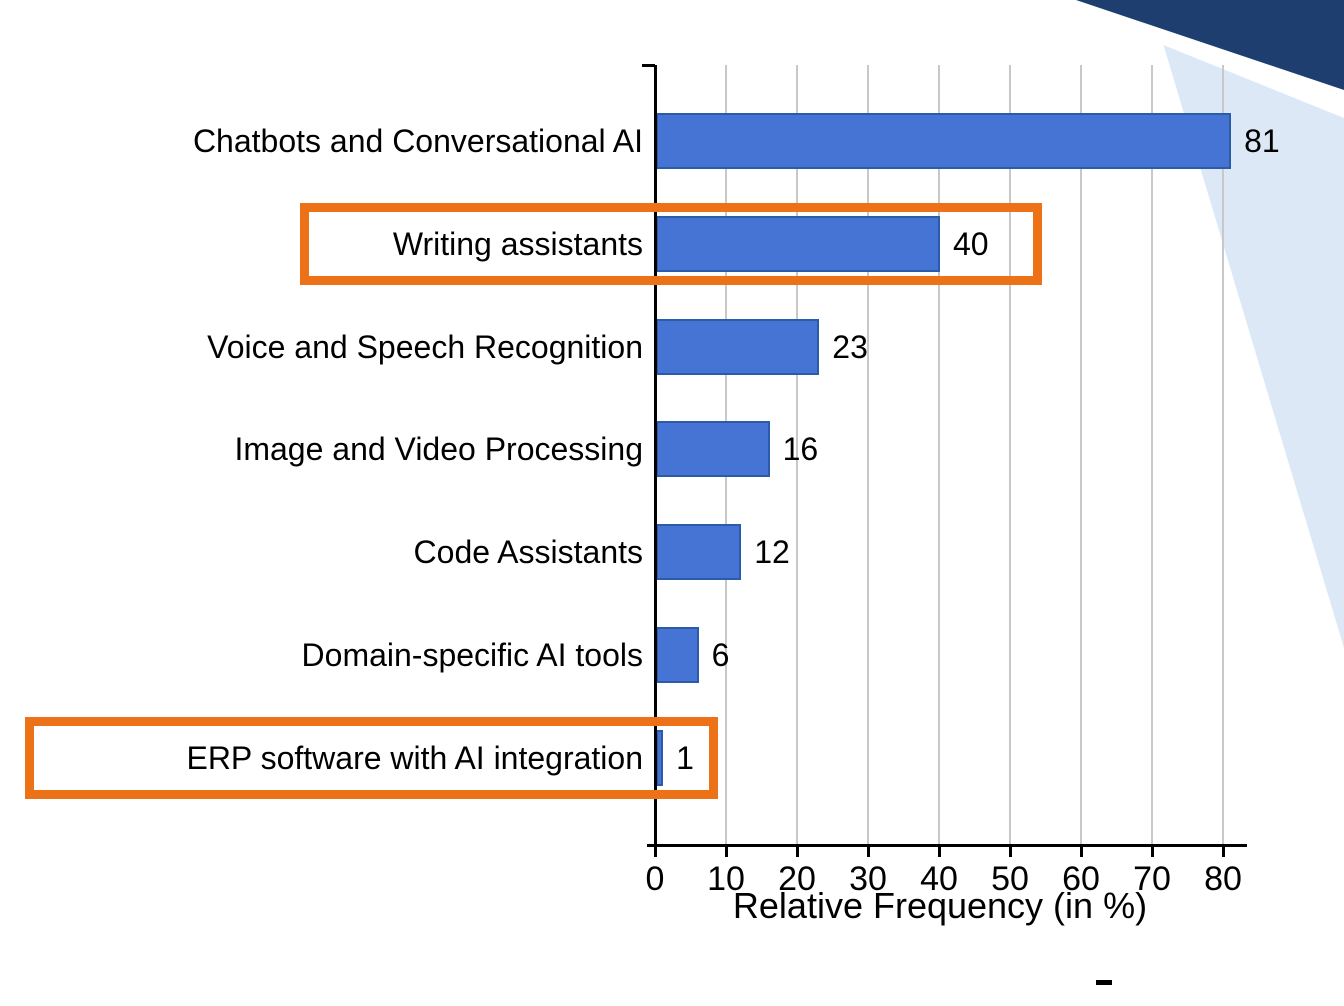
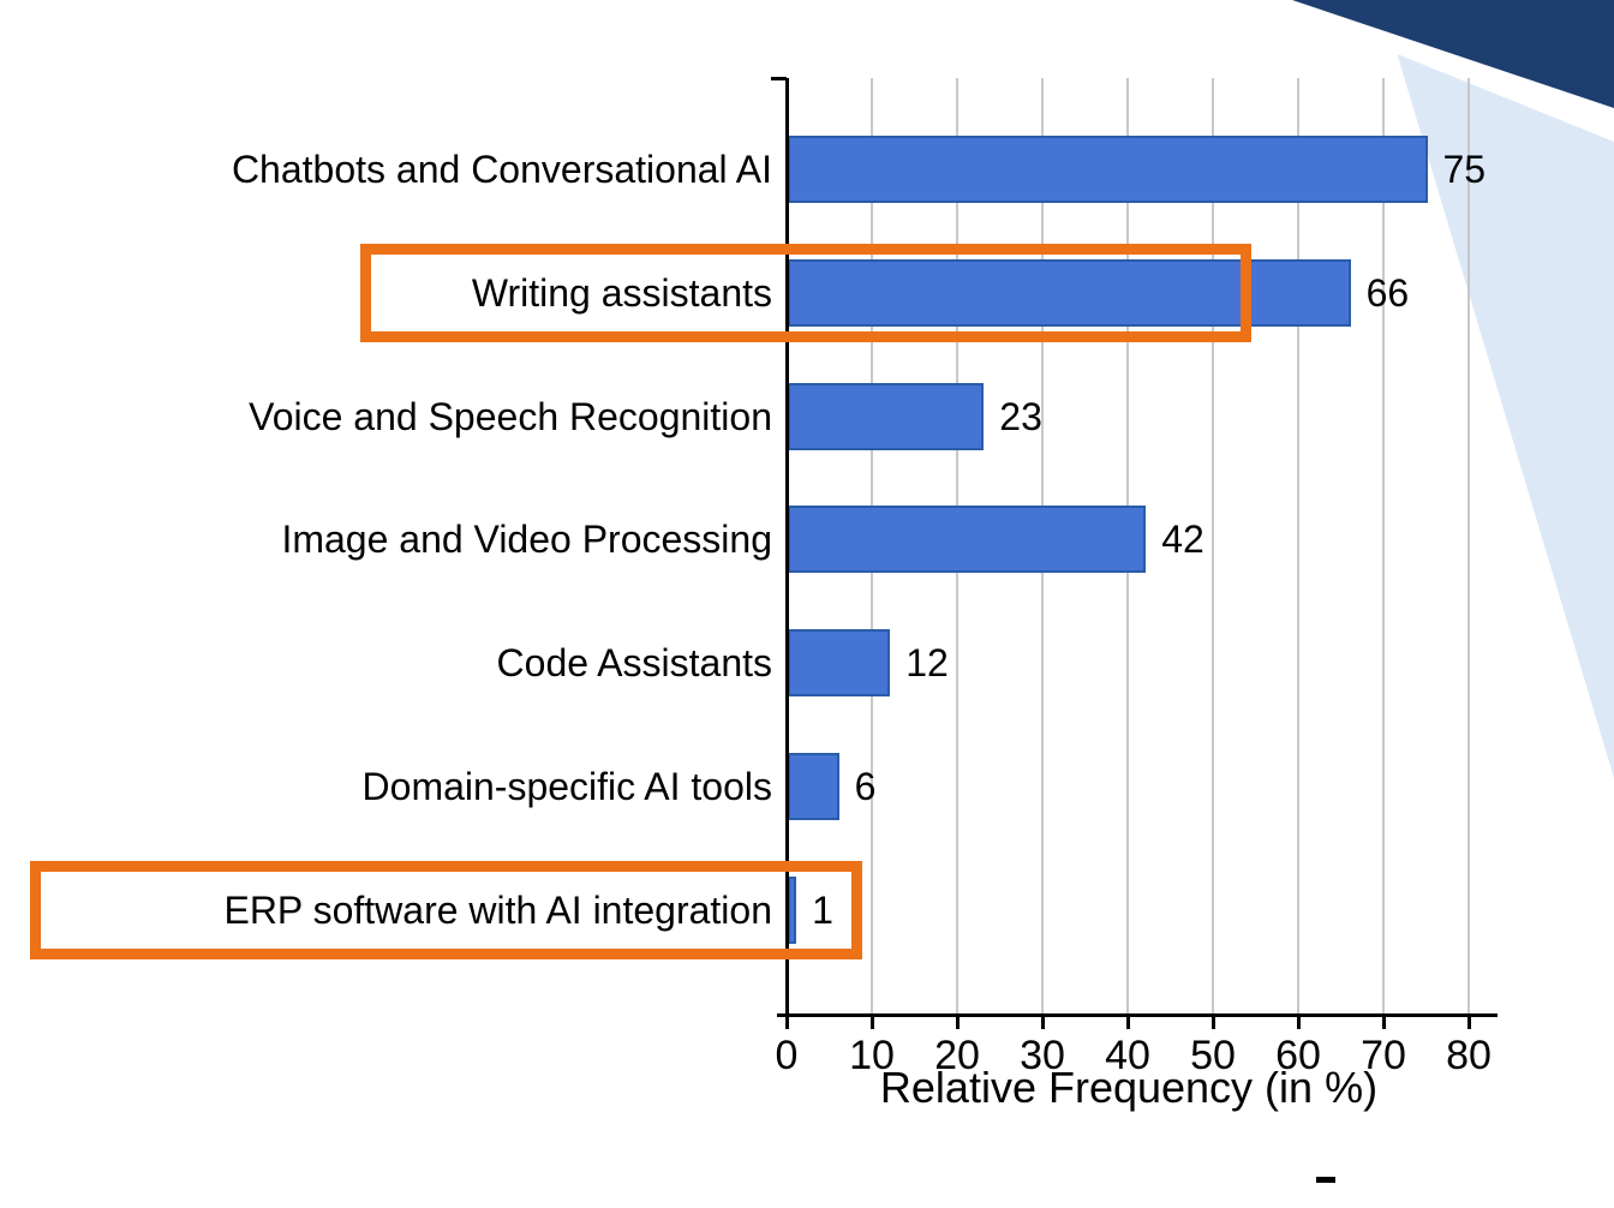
Chatbots and Conversational AI: 81 -> 75
Writing assistants: 40 -> 66
Image and Video Processing: 16 -> 42
